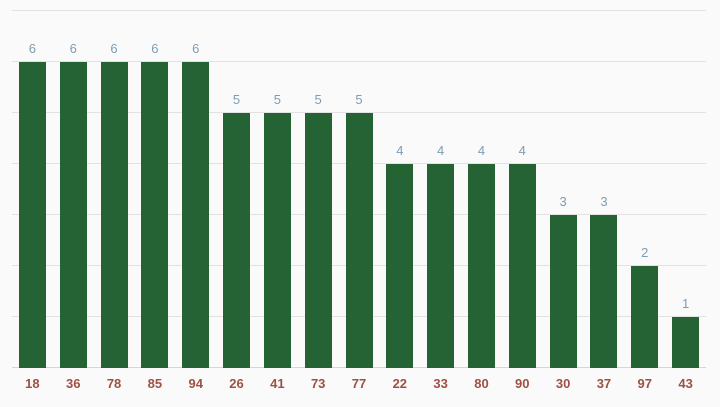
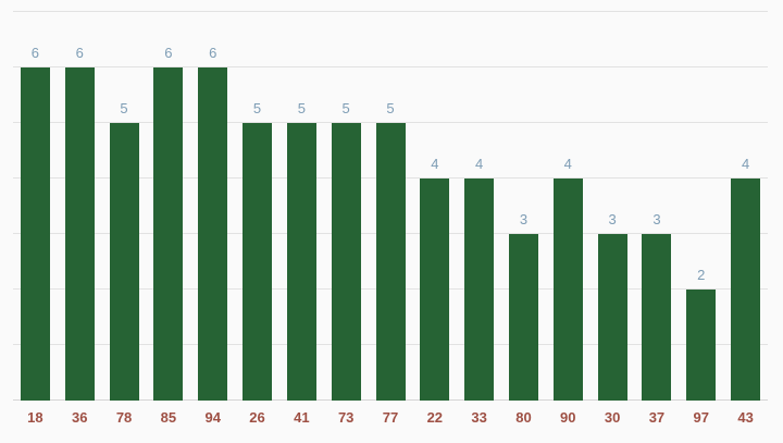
78: 6 -> 5
80: 4 -> 3
43: 1 -> 4
